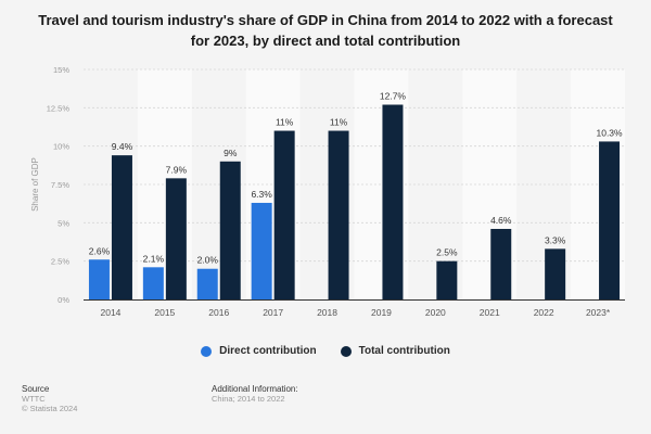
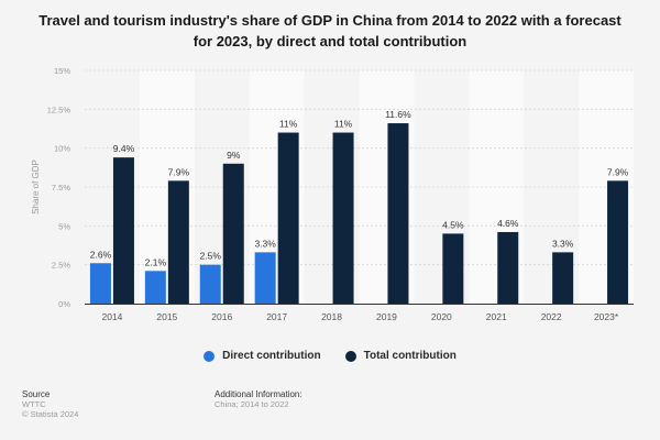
Direct contribution/2016: 2.0% -> 2.5%
Direct contribution/2017: 6.3% -> 3.3%
Total contribution/2019: 12.7% -> 11.6%
Total contribution/2020: 2.5% -> 4.5%
Total contribution/2023*: 10.3% -> 7.9%
